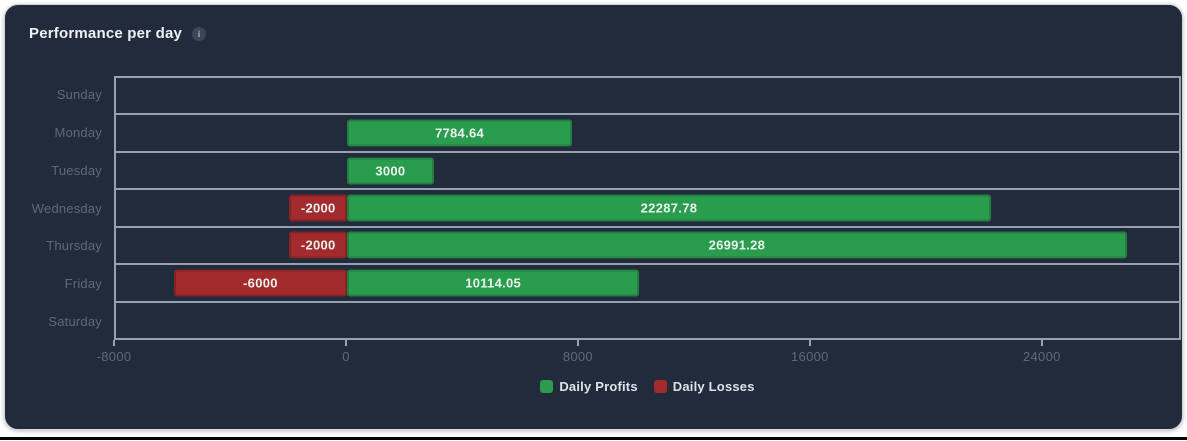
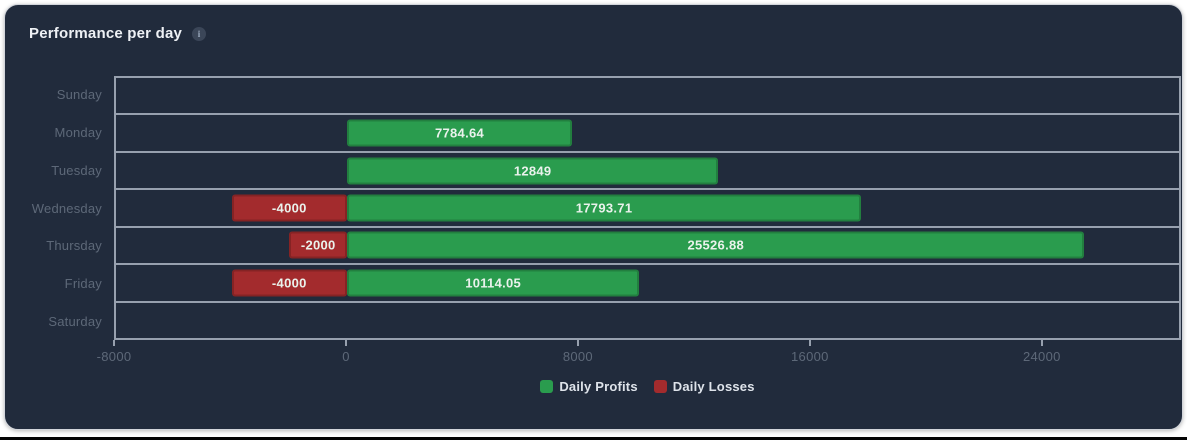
Daily Profits/Tuesday: 3000 -> 12849
Daily Profits/Wednesday: 22287.78 -> 17793.71
Daily Losses/Wednesday: -2000 -> -4000
Daily Profits/Thursday: 26991.28 -> 25526.88
Daily Losses/Friday: -6000 -> -4000
